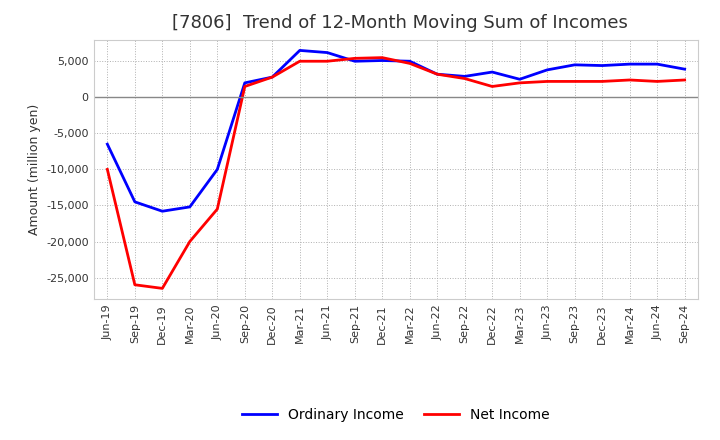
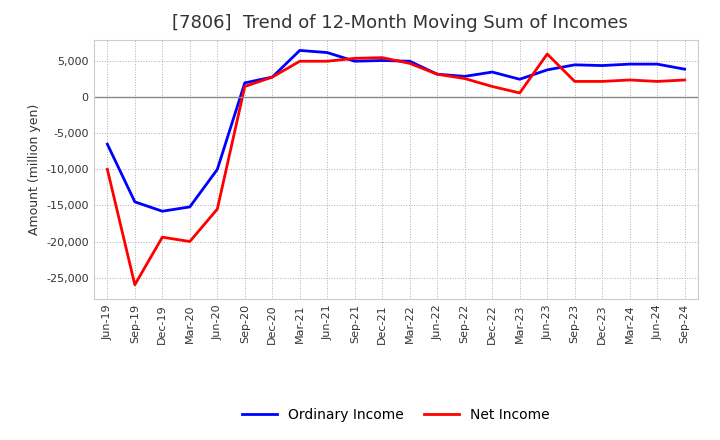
Net Income/Dec-19: -26,500 -> -19,400
Net Income/Mar-23: 2,000 -> 600
Net Income/Jun-23: 2,200 -> 6,000
